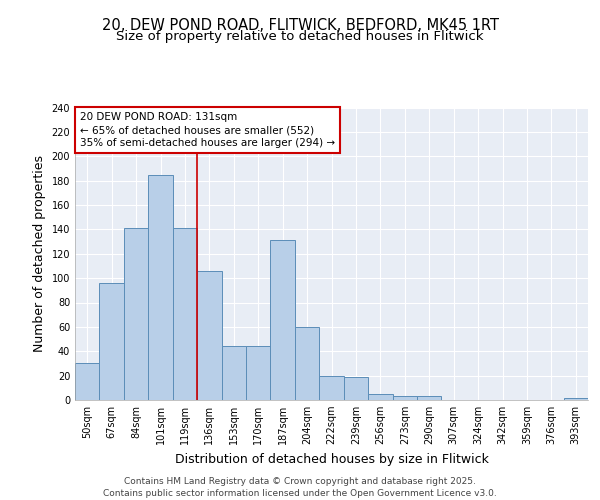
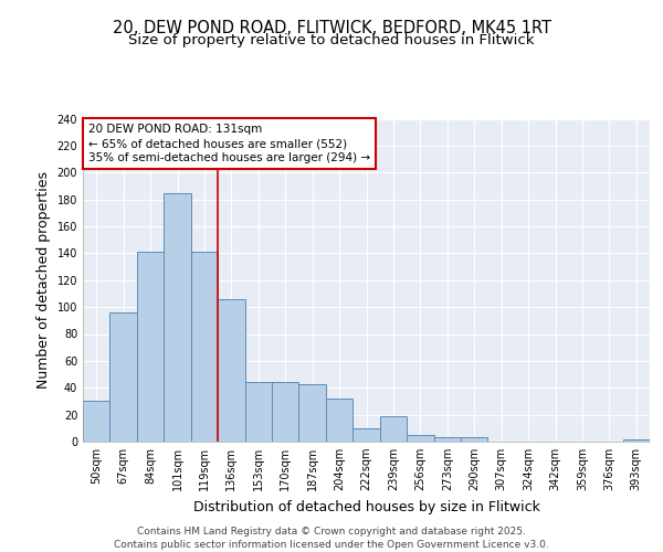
187sqm: 131 -> 43
204sqm: 60 -> 32
222sqm: 20 -> 10
